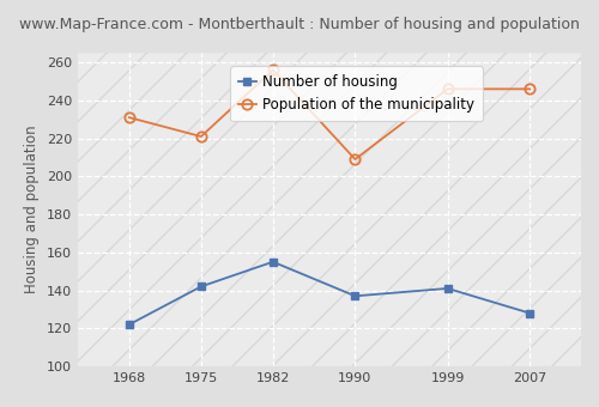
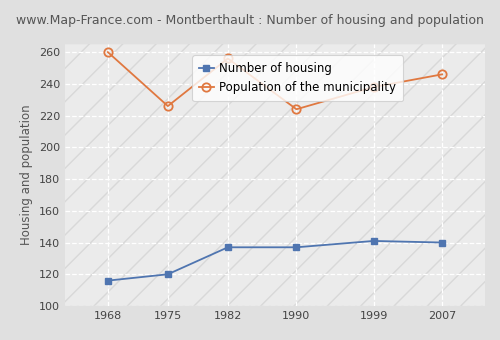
Number of housing/1968: 122 -> 116
Population of the municipality/1968: 231 -> 260
Number of housing/1975: 142 -> 120
Population of the municipality/1975: 221 -> 226
Number of housing/1982: 155 -> 137
Population of the municipality/1990: 209 -> 224
Population of the municipality/1999: 246 -> 238
Number of housing/2007: 128 -> 140
